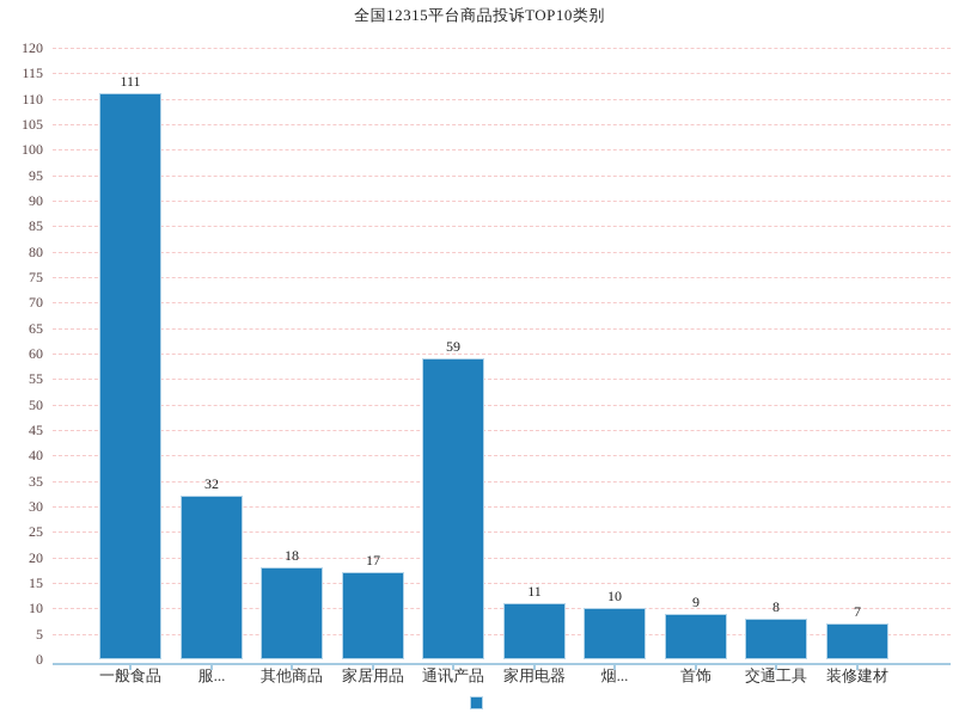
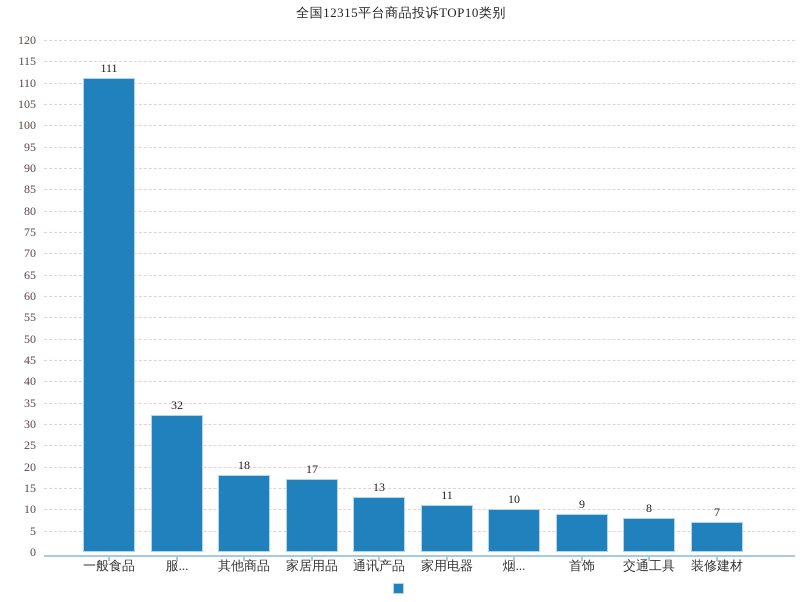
通讯产品: 59 -> 13
